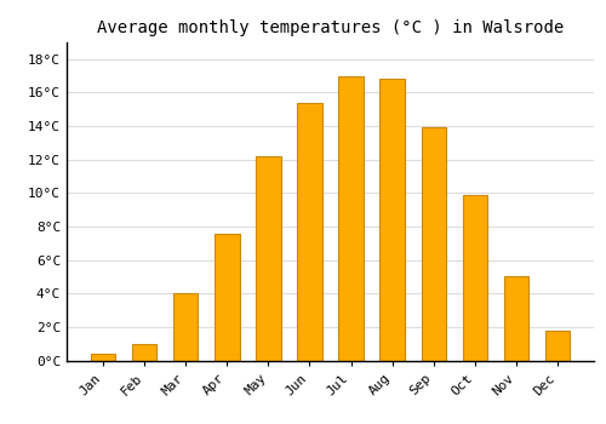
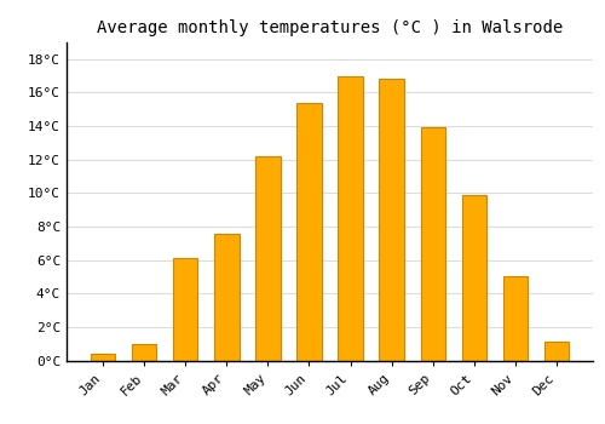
Mar: 4.0°C -> 6.1°C
Dec: 1.8°C -> 1.1°C
